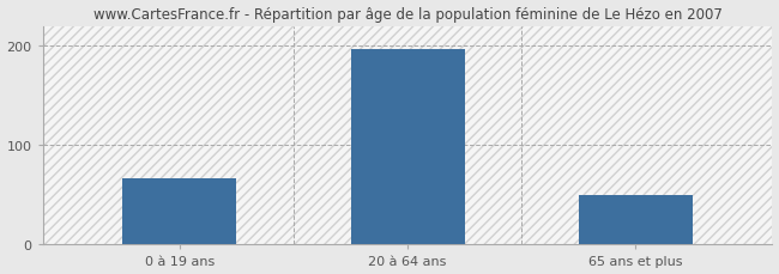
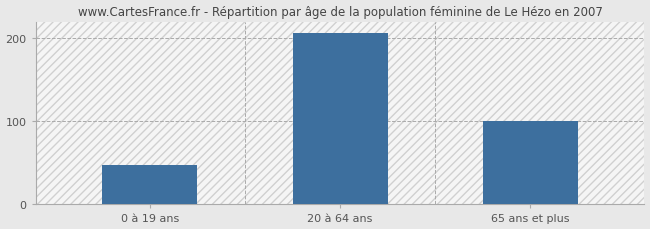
0 à 19 ans: 67 -> 48
20 à 64 ans: 197 -> 206
65 ans et plus: 50 -> 100
